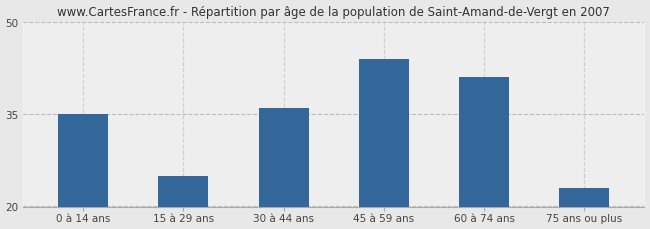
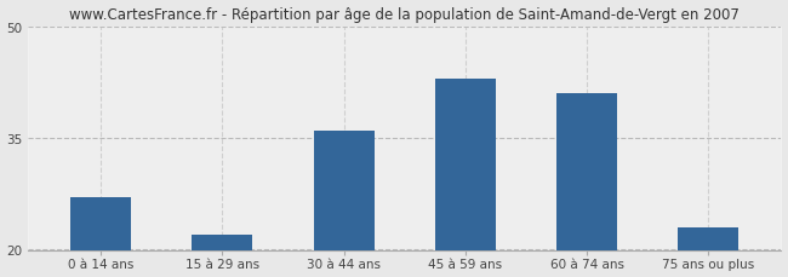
0 à 14 ans: 35 -> 27
15 à 29 ans: 25 -> 22
45 à 59 ans: 44 -> 43
